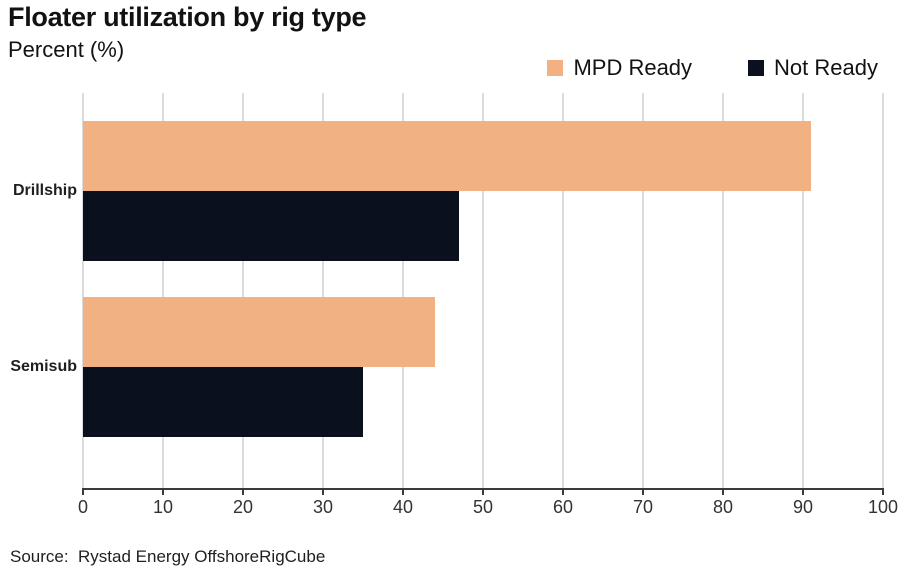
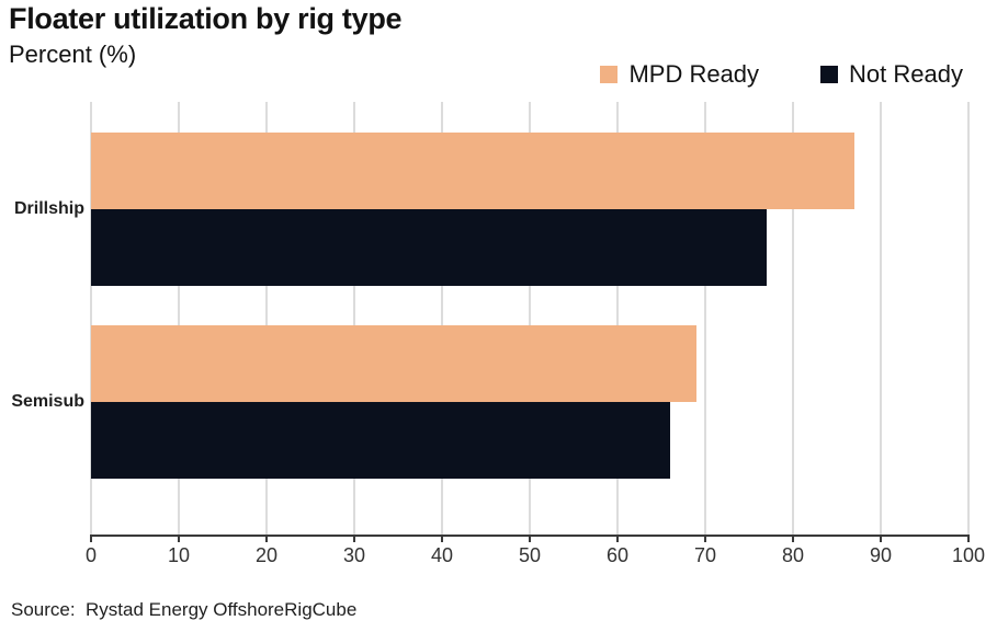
MPD Ready/Drillship: 91 -> 87
Not Ready/Drillship: 47 -> 77
MPD Ready/Semisub: 44 -> 69
Not Ready/Semisub: 35 -> 66
